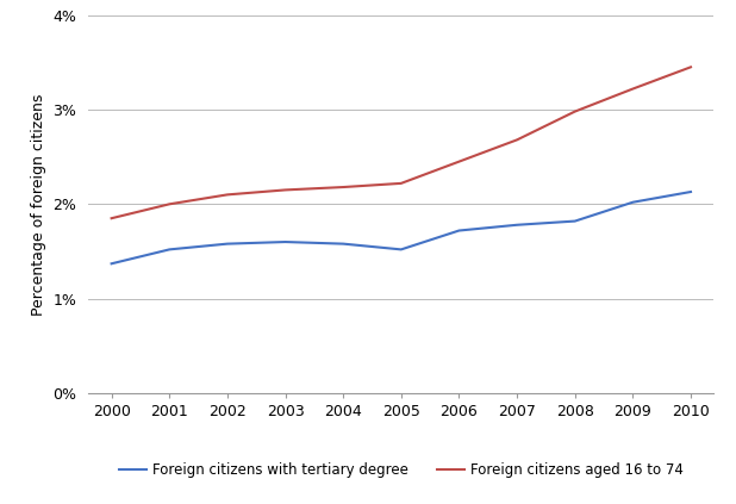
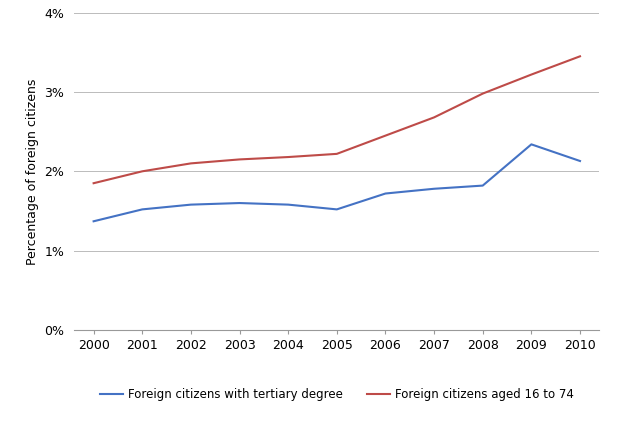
Foreign citizens with tertiary degree/2009: 2.02% -> 2.34%
